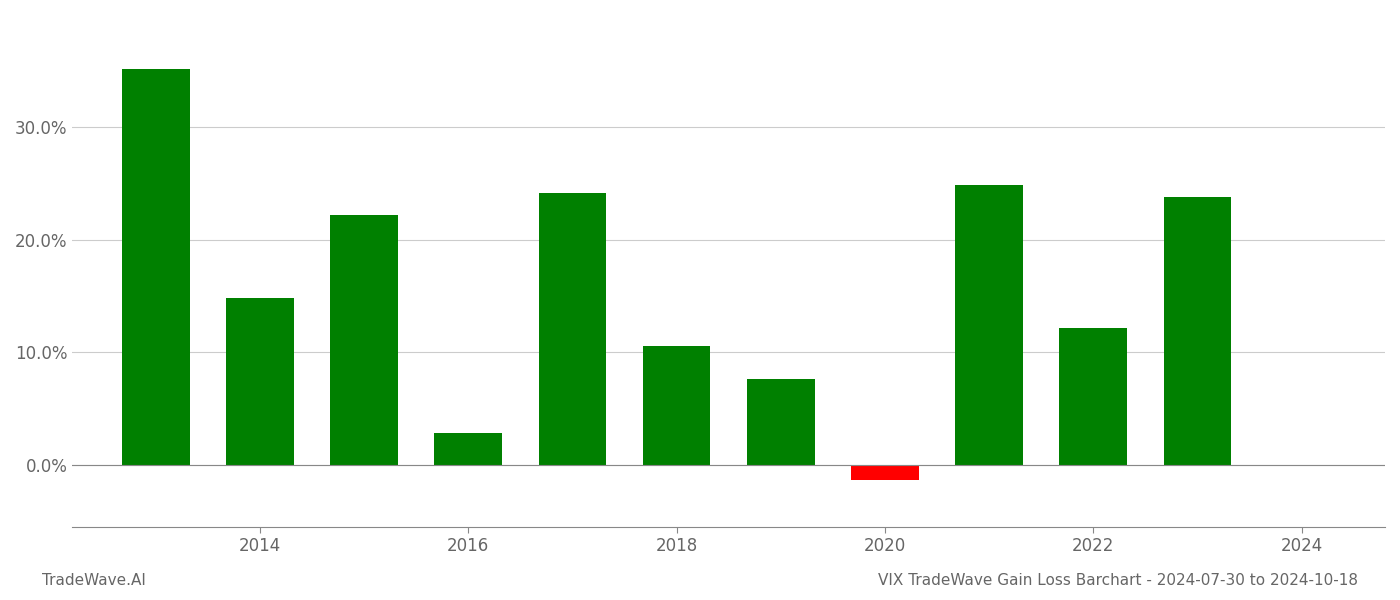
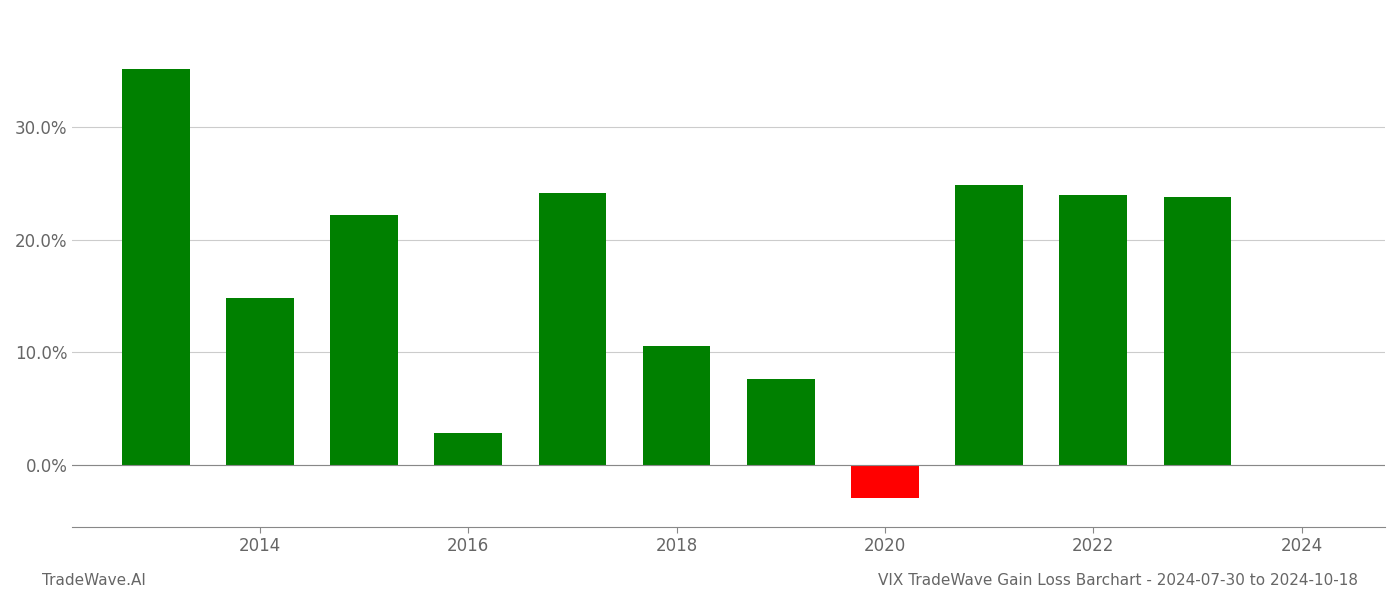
2020: -1.4% -> -3.0%
2022: 12.2% -> 24.0%
